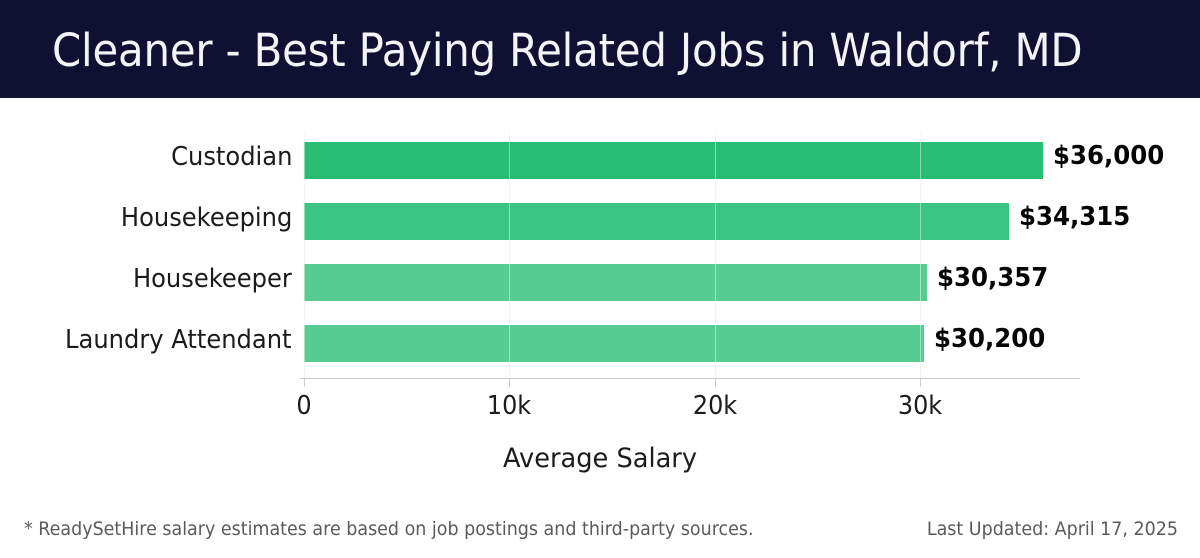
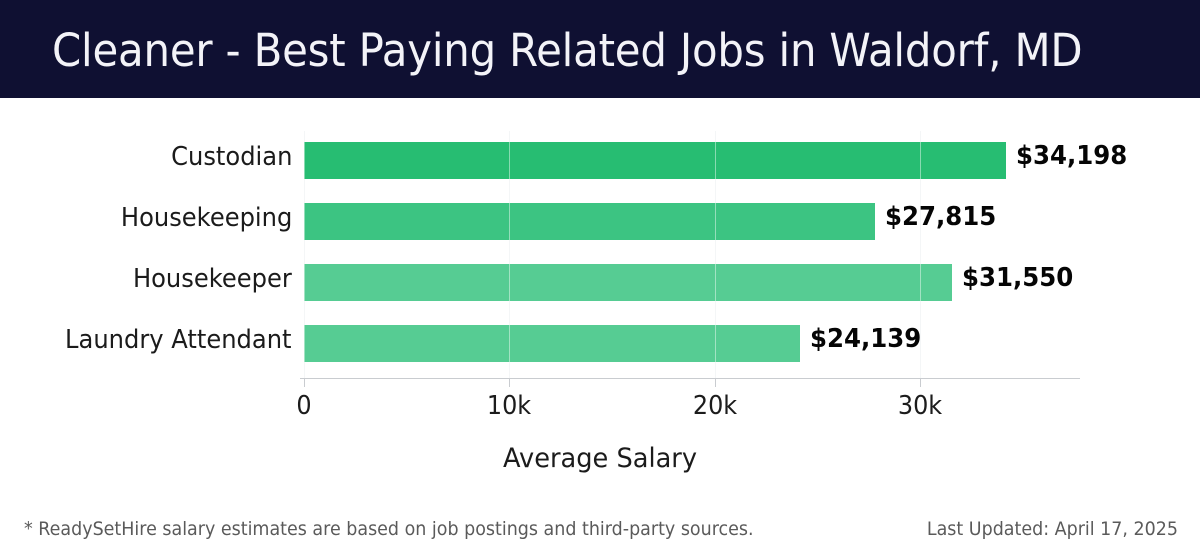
Custodian: $36,000 -> $34,198
Housekeeping: $34,315 -> $27,815
Housekeeper: $30,357 -> $31,550
Laundry Attendant: $30,200 -> $24,139
